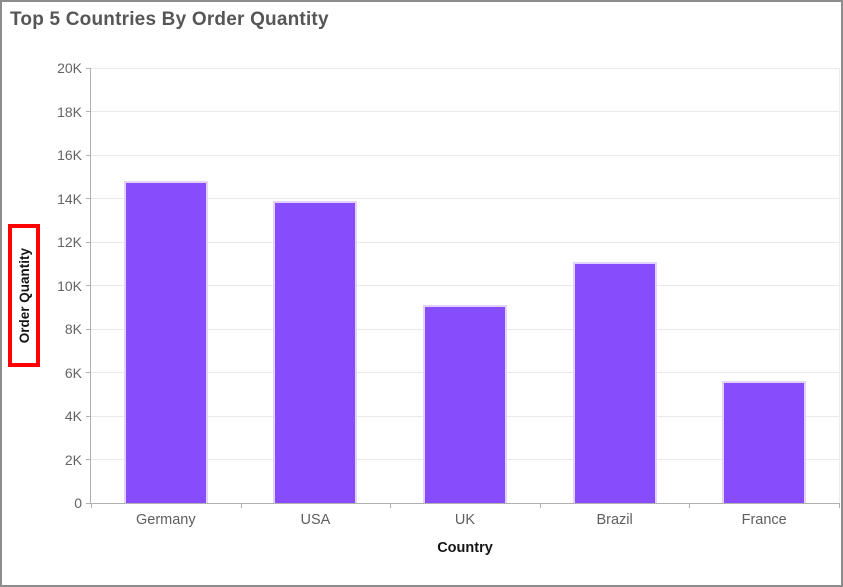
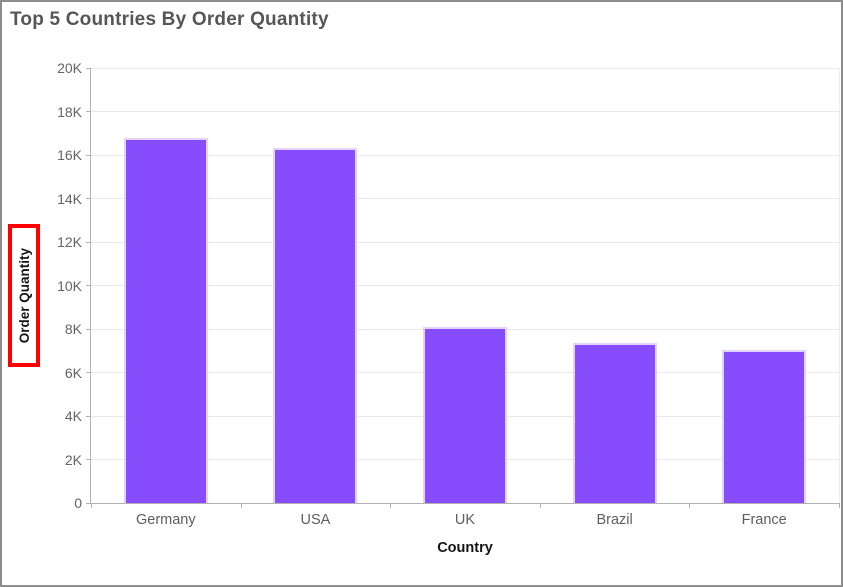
Germany: 14.8K -> 16.8K
USA: 13.9K -> 16.3K
UK: 9.1K -> 8.1K
Brazil: 11.1K -> 7.4K
France: 5.6K -> 7.0K
